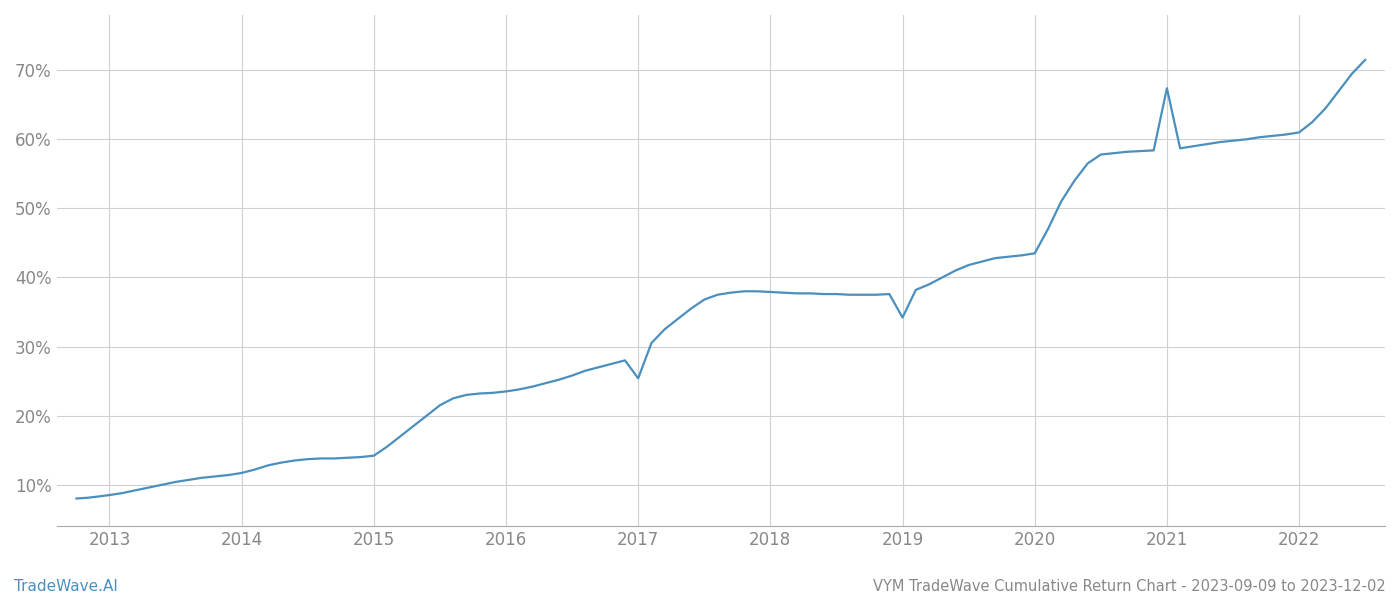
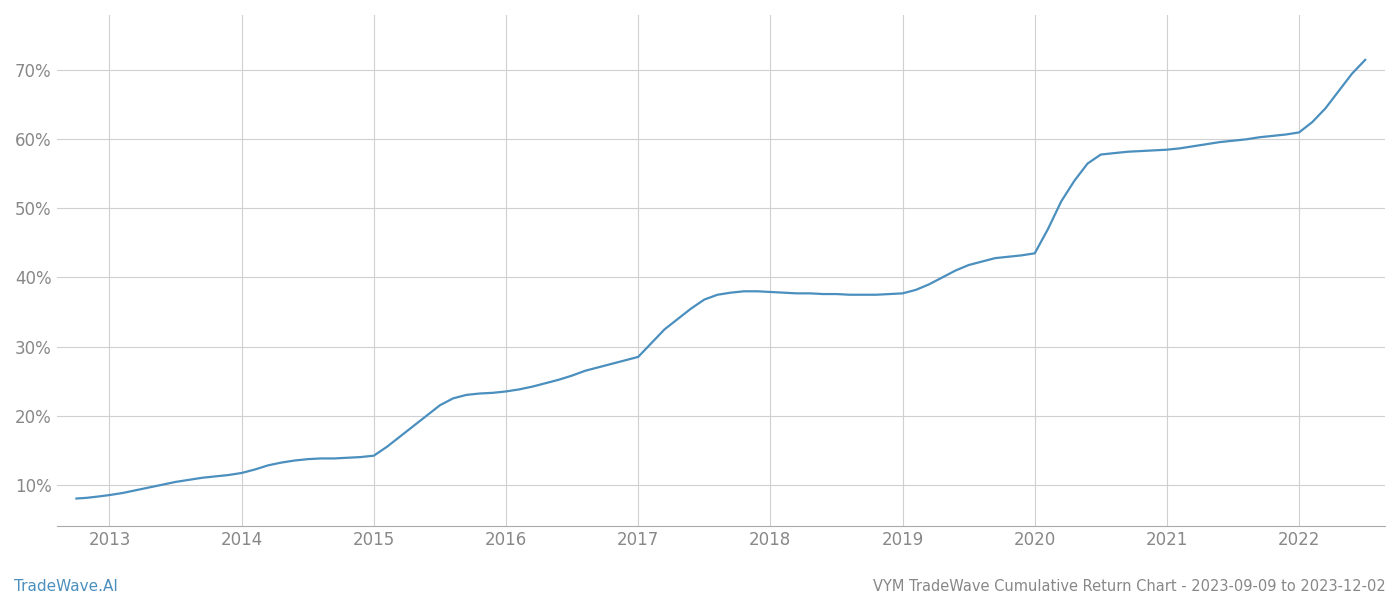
2017: 25.4% -> 28.5%
2019: 34.2% -> 37.7%
2021: 67.4% -> 58.5%
